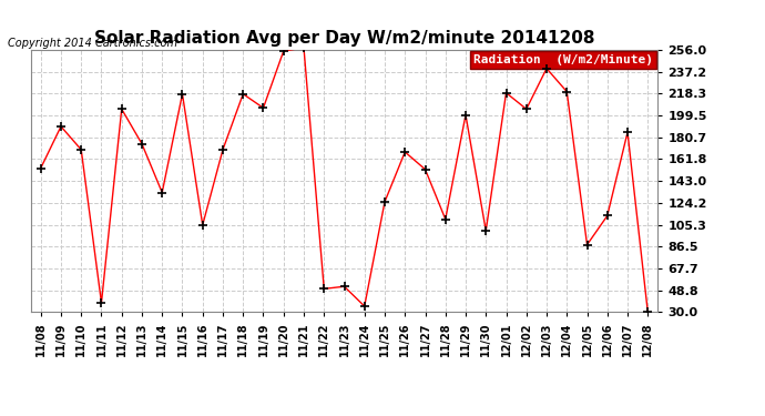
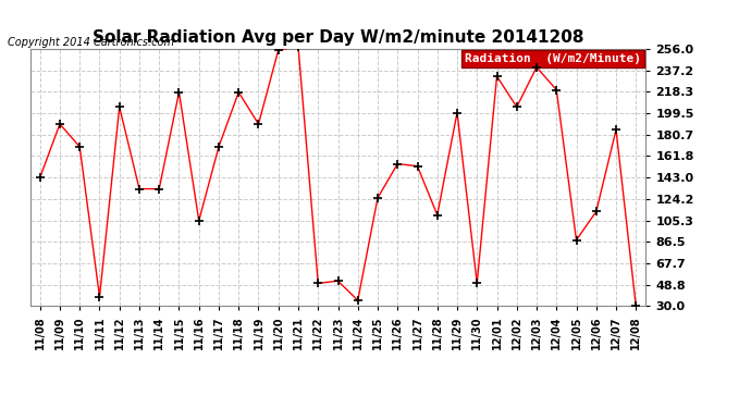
11/08: 154 -> 143
11/13: 175 -> 133
11/19: 206 -> 190
11/26: 168 -> 155
11/30: 100 -> 50
12/01: 219 -> 232
